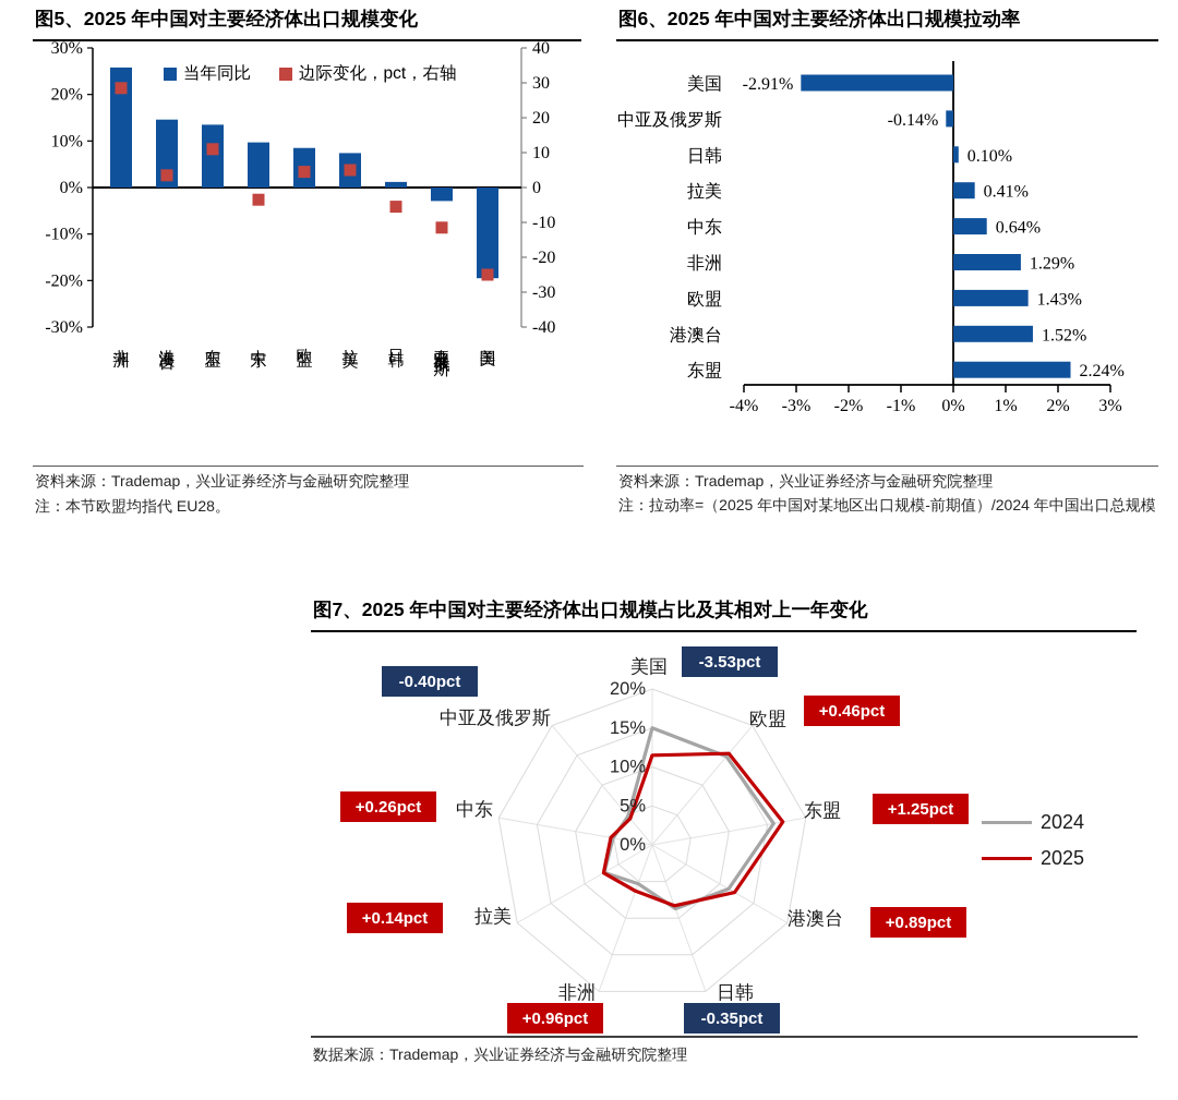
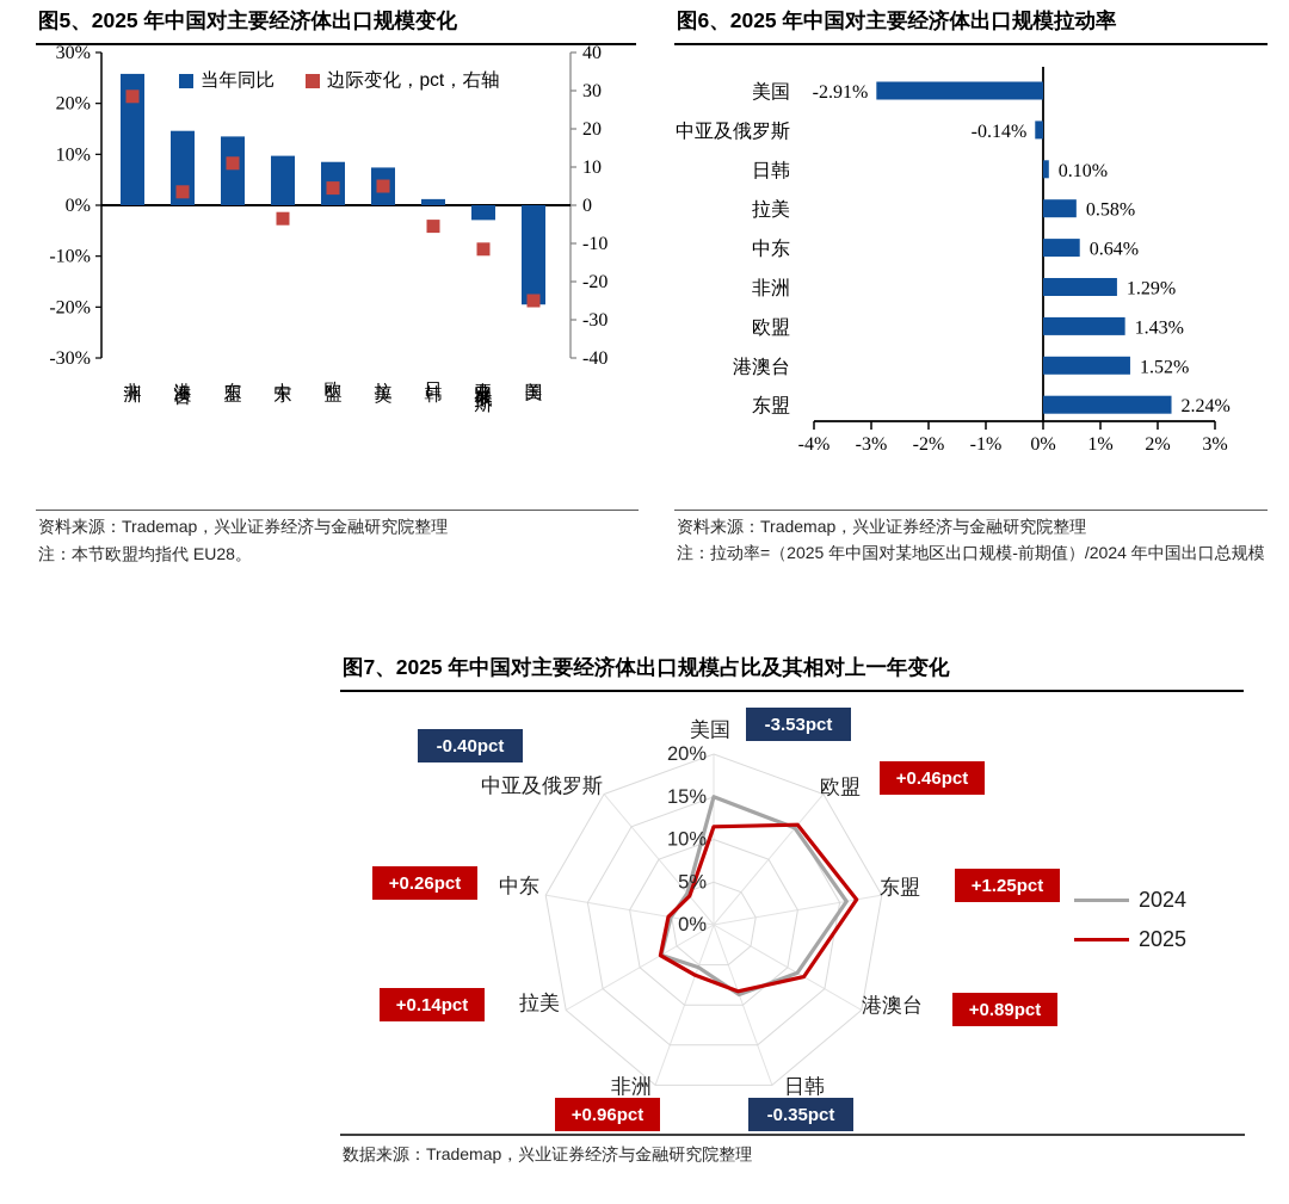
图6、2025 年中国对主要经济体出口规模拉动率/拉美: 0.41% -> 0.58%
